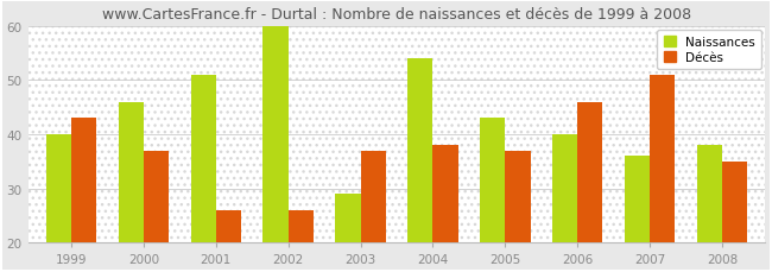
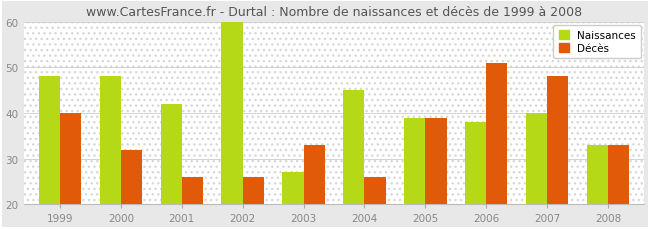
Naissances/1999: 40 -> 48
Décès/1999: 43 -> 40
Naissances/2000: 46 -> 48
Décès/2000: 37 -> 32
Naissances/2001: 51 -> 42
Naissances/2003: 29 -> 27
Décès/2003: 37 -> 33
Naissances/2004: 54 -> 45
Décès/2004: 38 -> 26
Naissances/2005: 43 -> 39
Décès/2005: 37 -> 39
Naissances/2006: 40 -> 38
Décès/2006: 46 -> 51
Naissances/2007: 36 -> 40
Décès/2007: 51 -> 48
Naissances/2008: 38 -> 33
Décès/2008: 35 -> 33
